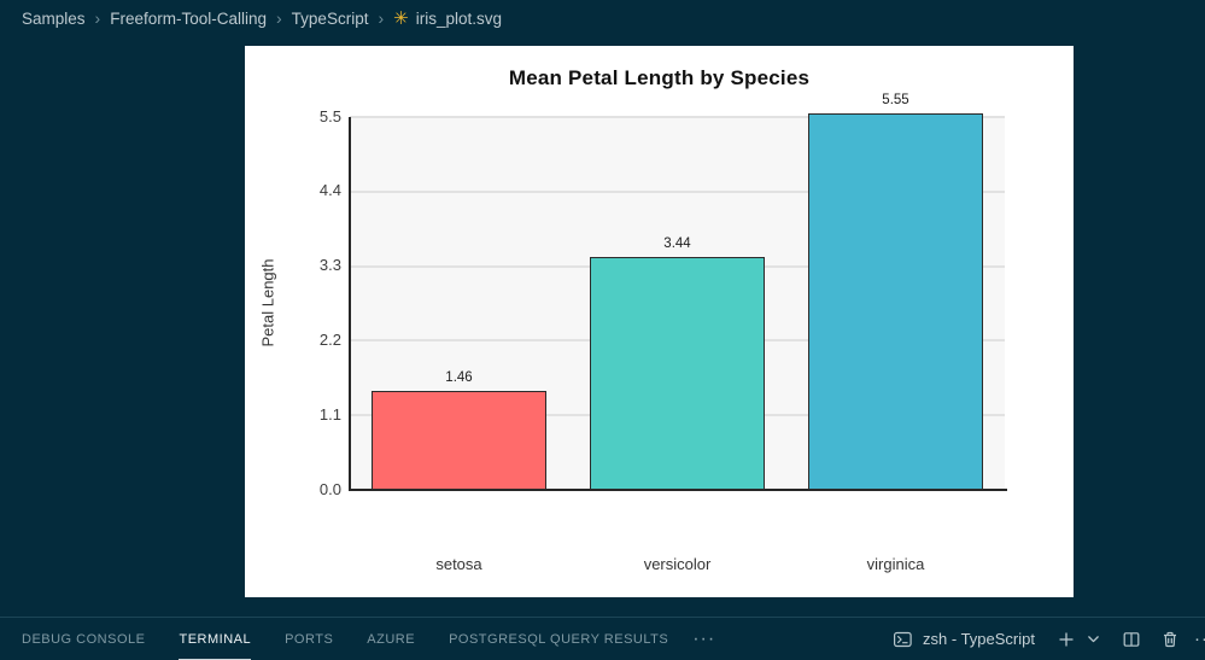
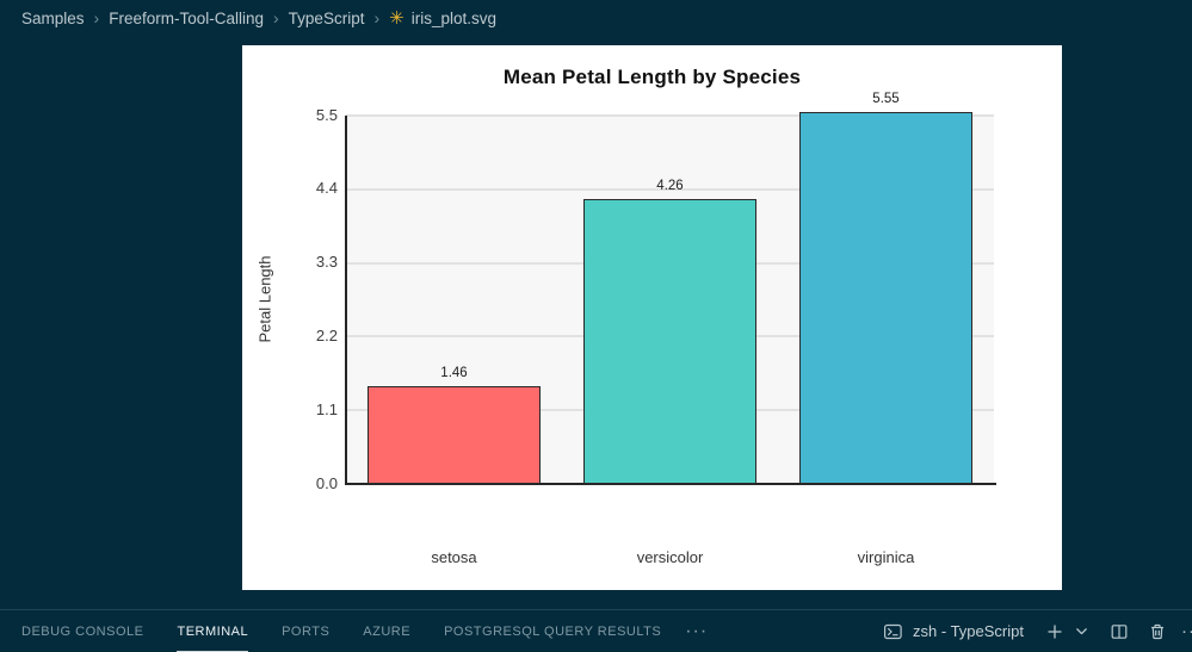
versicolor: 3.44 -> 4.26
